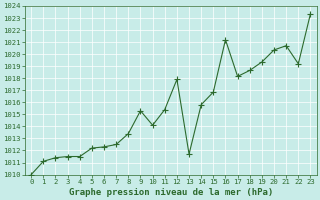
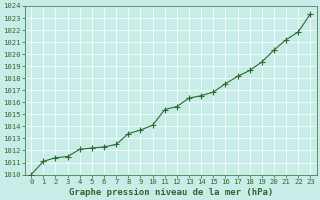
4: 1011.5 -> 1012.1
9: 1015.3 -> 1013.7
12: 1017.9 -> 1015.6
13: 1011.7 -> 1016.4
14: 1015.8 -> 1016.5
16: 1021.2 -> 1017.5
21: 1020.7 -> 1021.2
22: 1019.2 -> 1021.9
